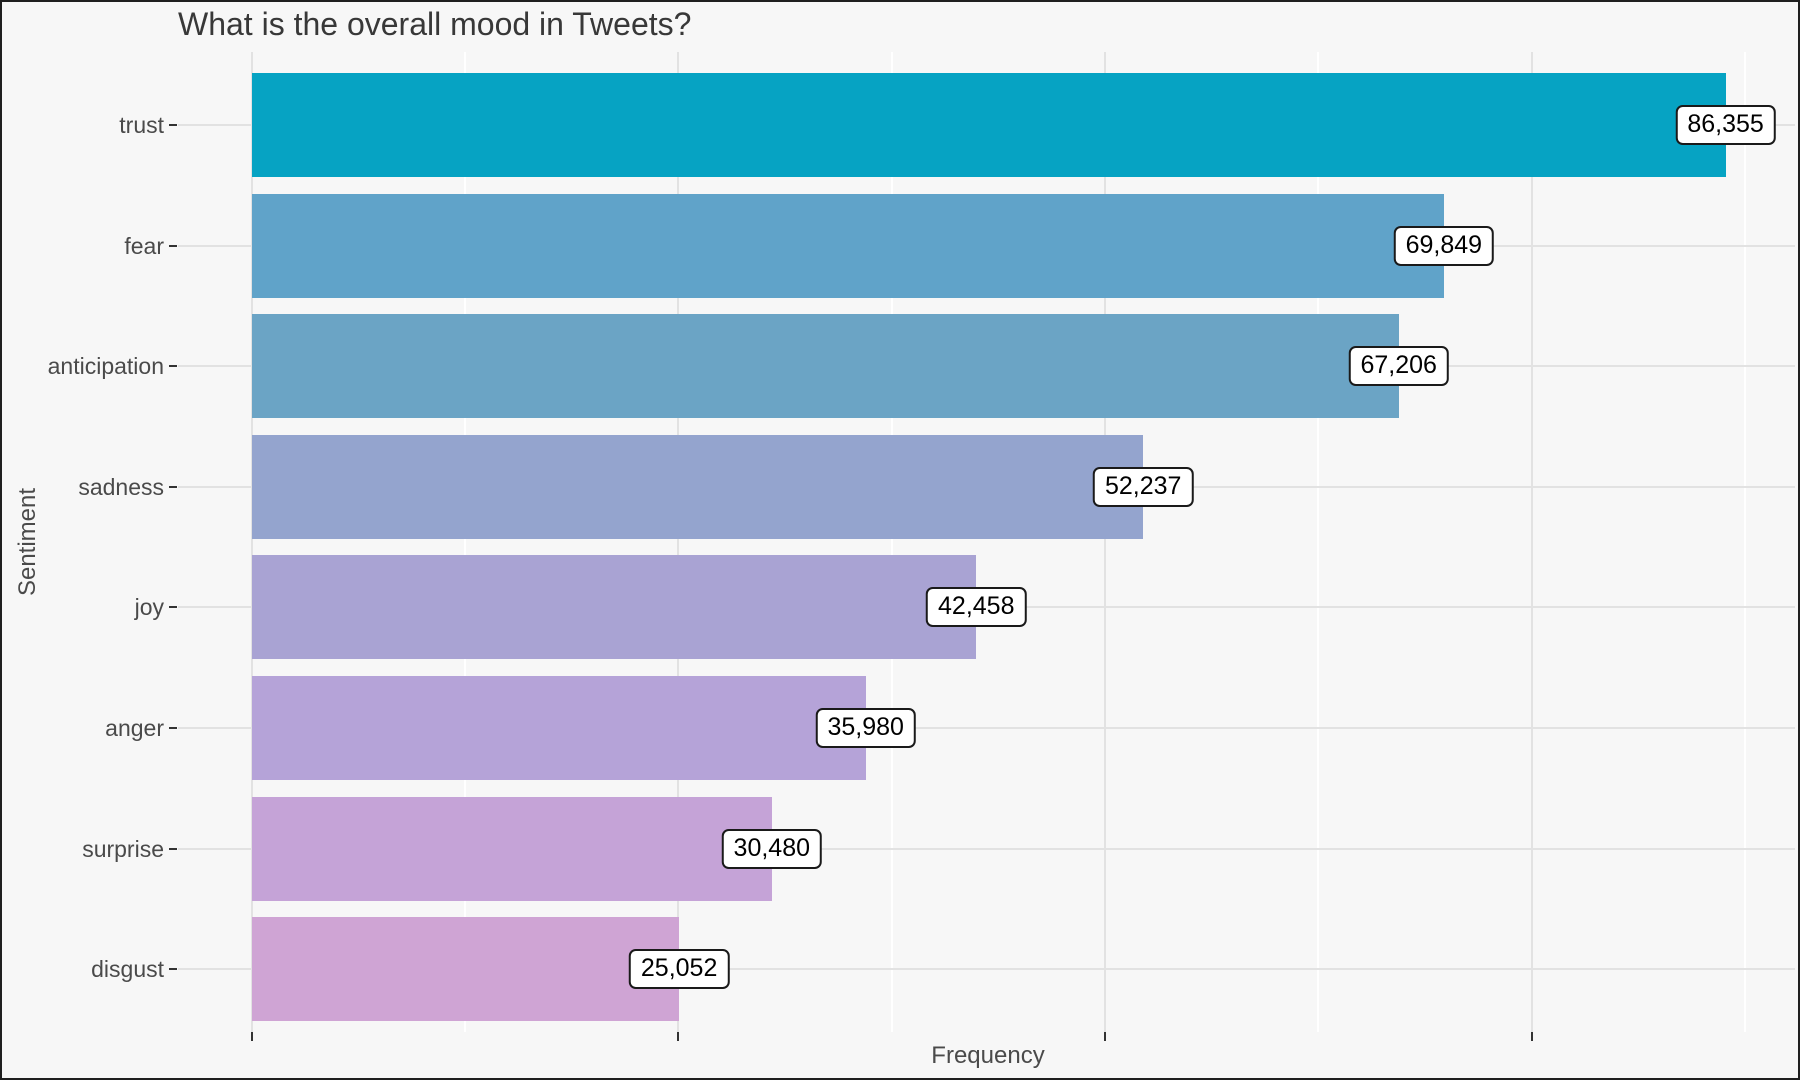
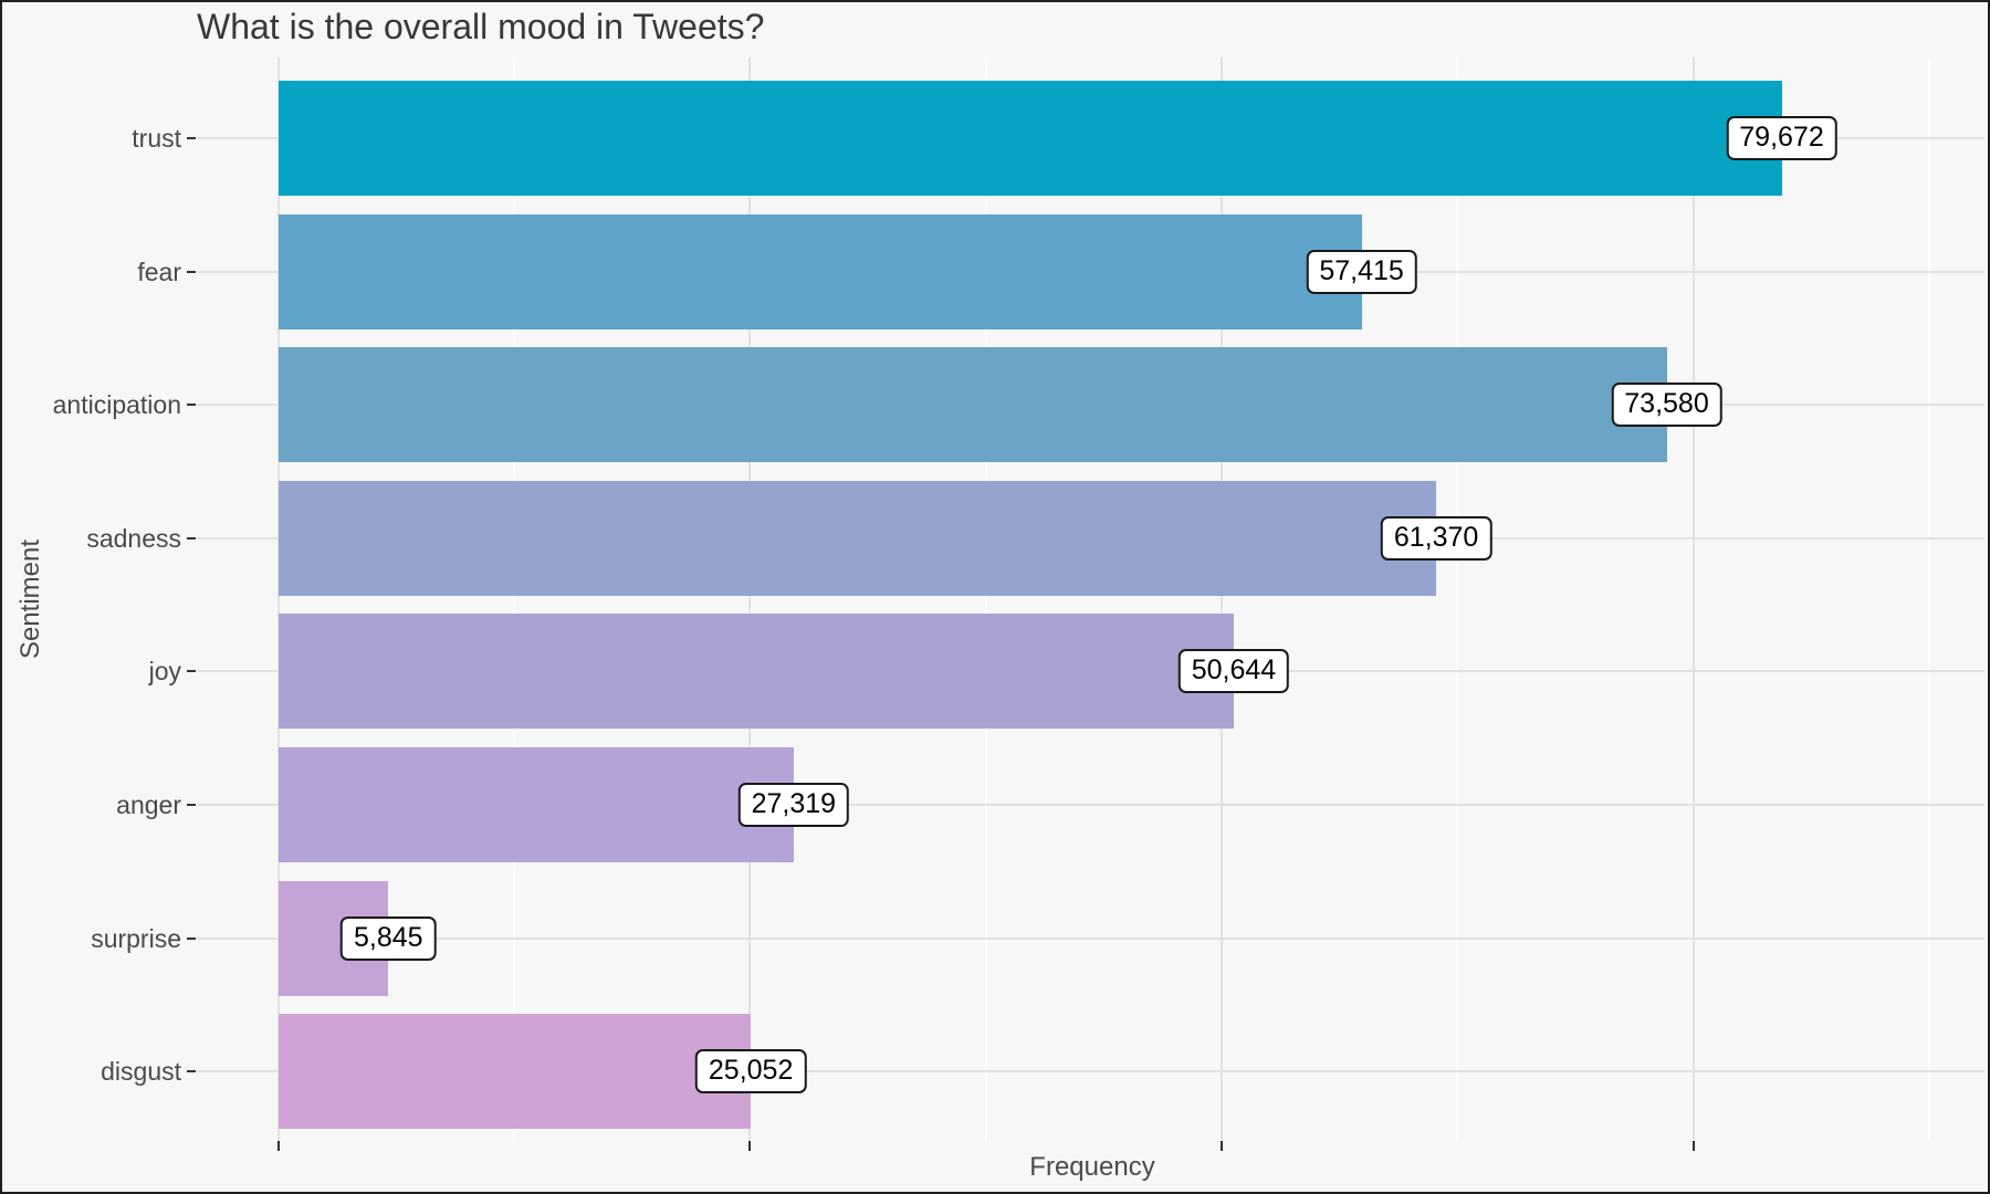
trust: 86,355 -> 79,672
fear: 69,849 -> 57,415
anticipation: 67,206 -> 73,580
sadness: 52,237 -> 61,370
joy: 42,458 -> 50,644
anger: 35,980 -> 27,319
surprise: 30,480 -> 5,845
